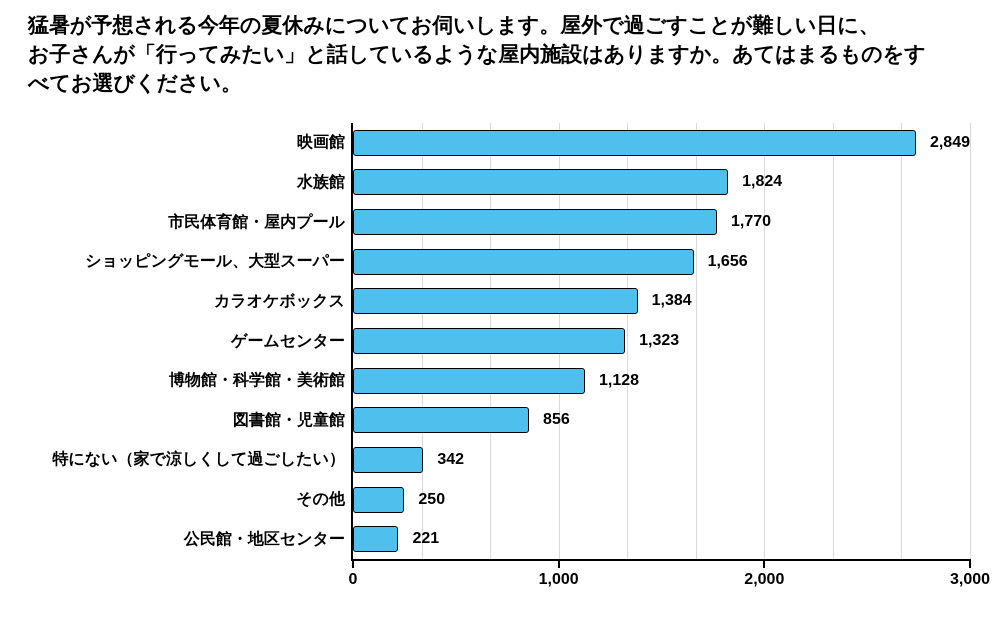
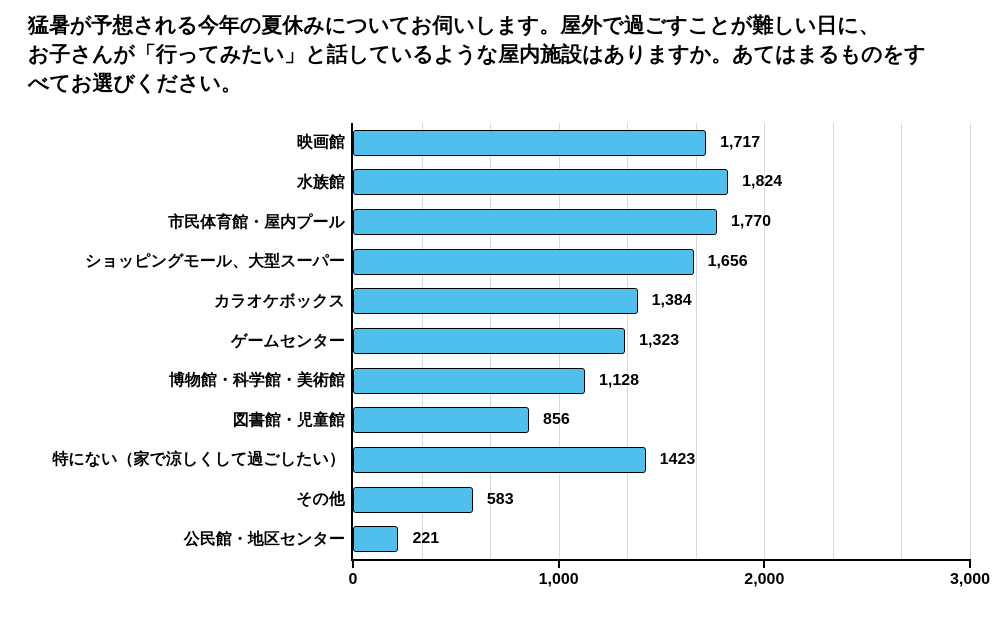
映画館: 2,849 -> 1,717
特にない（家で涼しくして過ごしたい）: 342 -> 1423
その他: 250 -> 583
